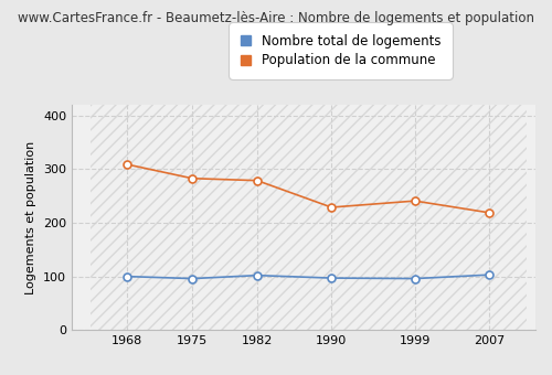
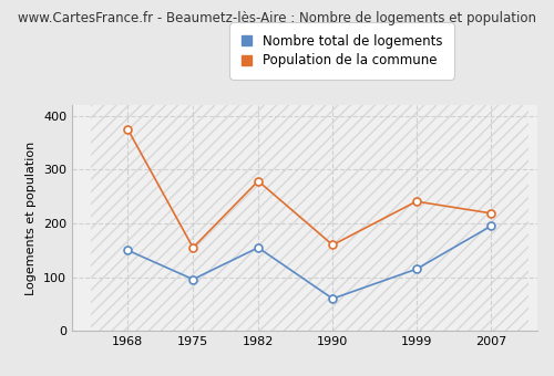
Nombre total de logements/1968: 100 -> 150
Population de la commune/1968: 309 -> 375
Population de la commune/1975: 283 -> 155
Nombre total de logements/1982: 102 -> 155
Nombre total de logements/1990: 97 -> 60
Population de la commune/1990: 229 -> 160
Nombre total de logements/1999: 96 -> 115
Nombre total de logements/2007: 103 -> 195
